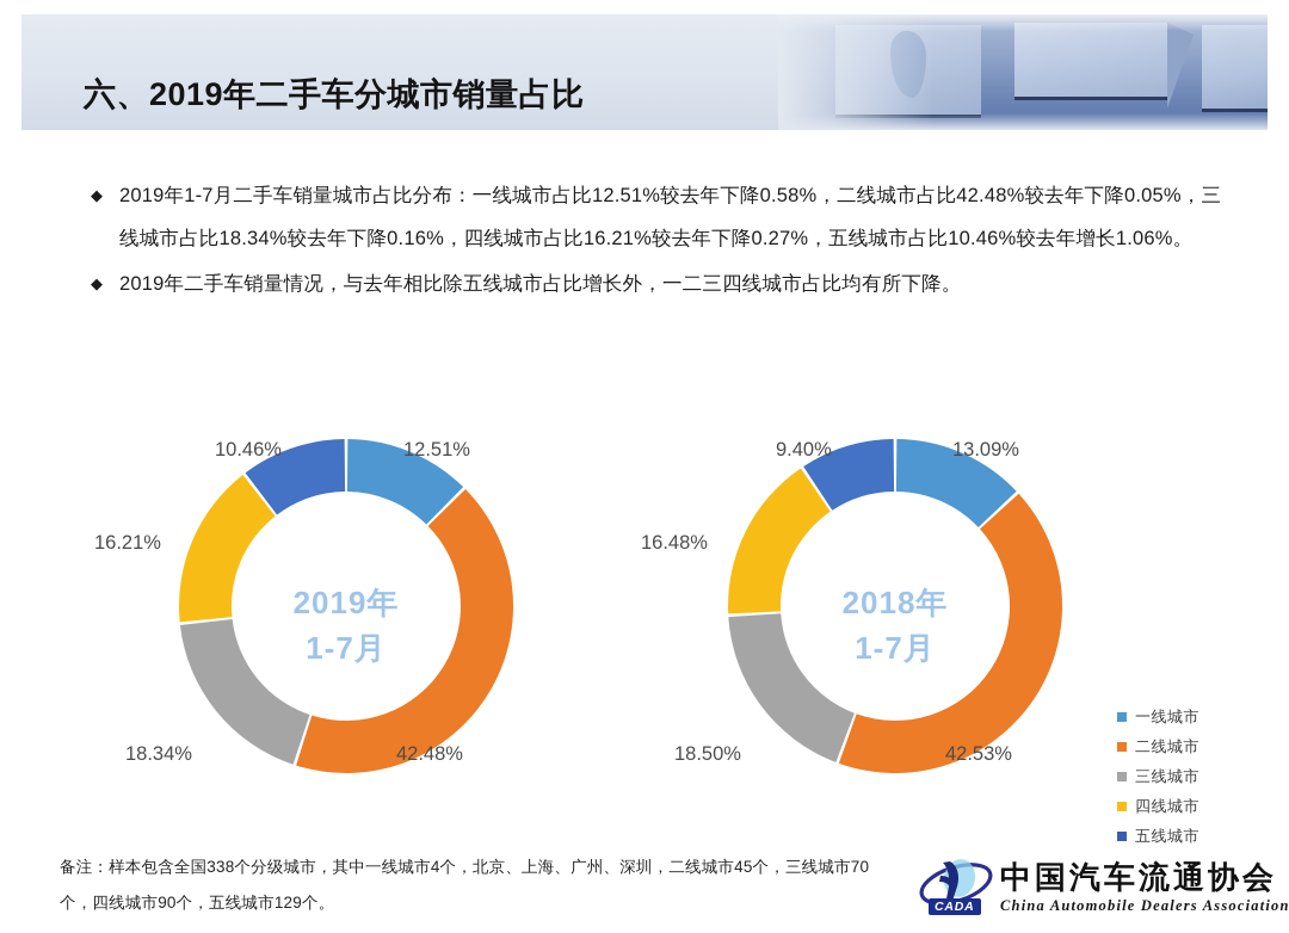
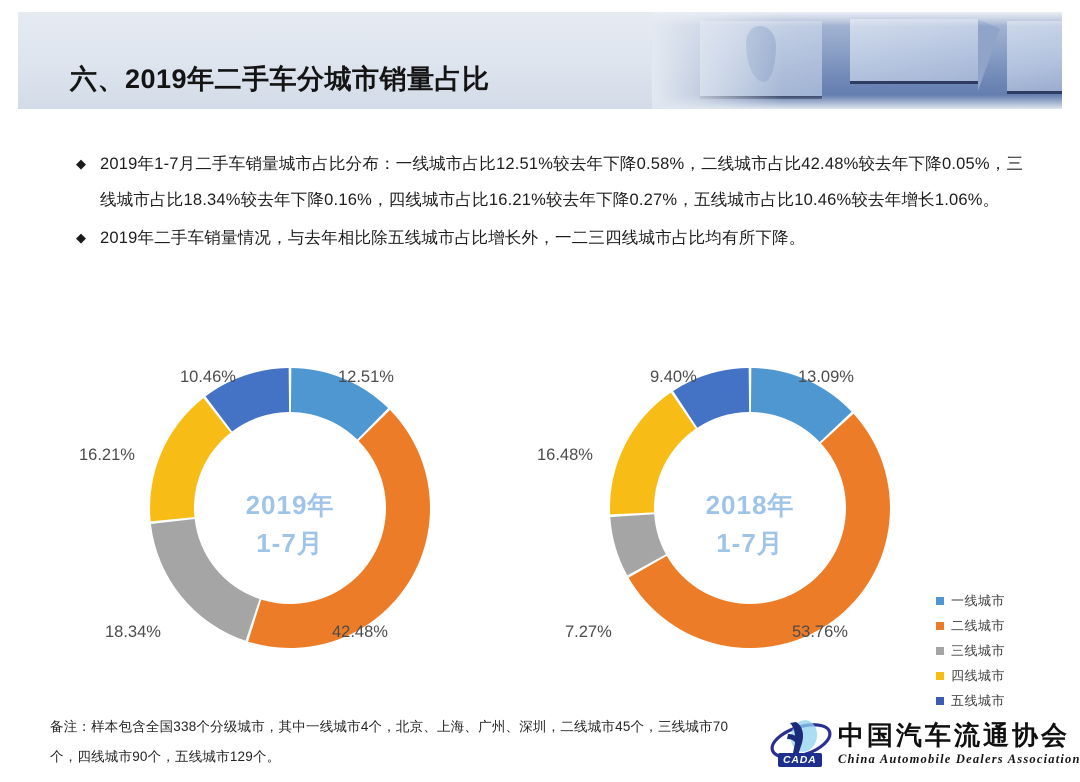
2018年 1-7月/二线城市: 42.53% -> 53.76%
2018年 1-7月/三线城市: 18.50% -> 7.27%
